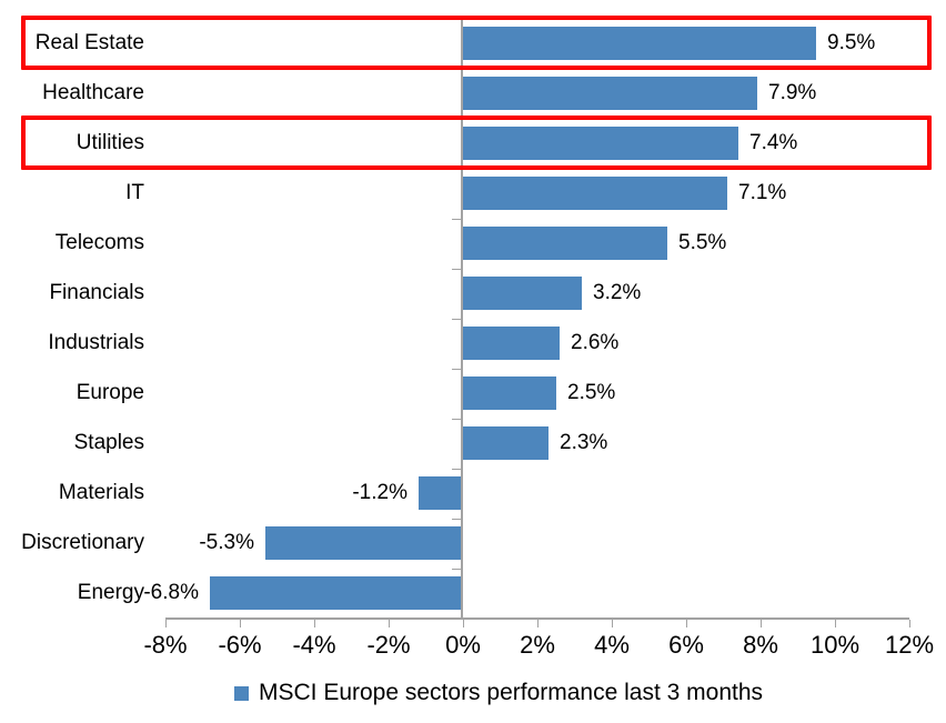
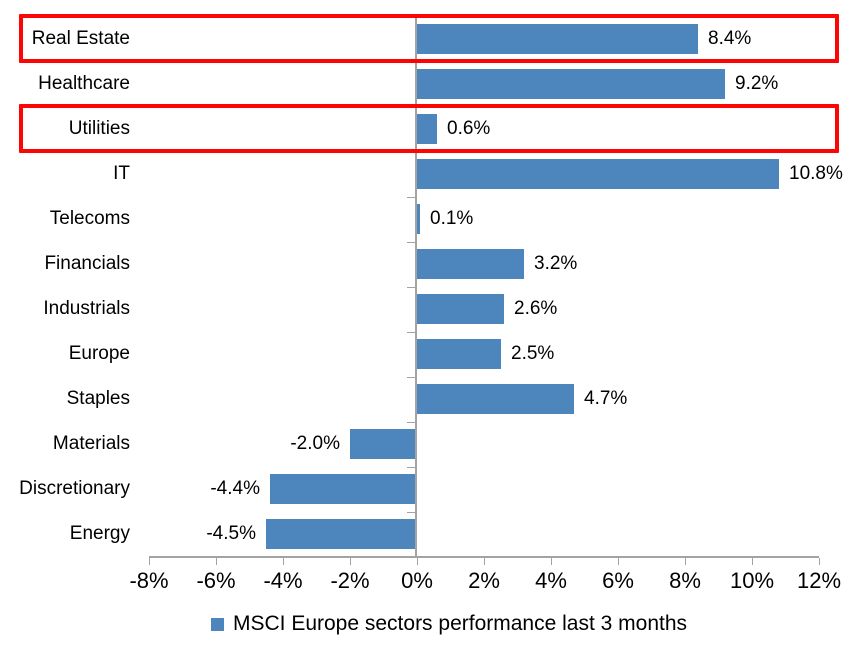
Real Estate: 9.5% -> 8.4%
Healthcare: 7.9% -> 9.2%
Utilities: 7.4% -> 0.6%
IT: 7.1% -> 10.8%
Telecoms: 5.5% -> 0.1%
Staples: 2.3% -> 4.7%
Materials: -1.2% -> -2.0%
Discretionary: -5.3% -> -4.4%
Energy: -6.8% -> -4.5%
